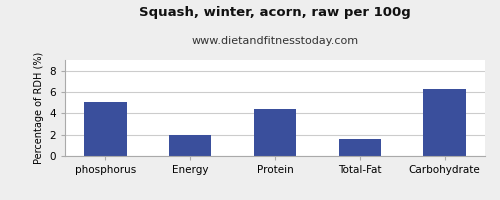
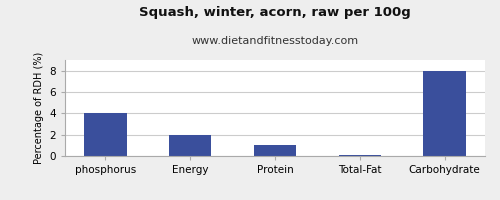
phosphorus: 5.1 -> 4.0
Protein: 4.4 -> 1.0
Total-Fat: 1.6 -> 0.1
Carbohydrate: 6.3 -> 8.0
